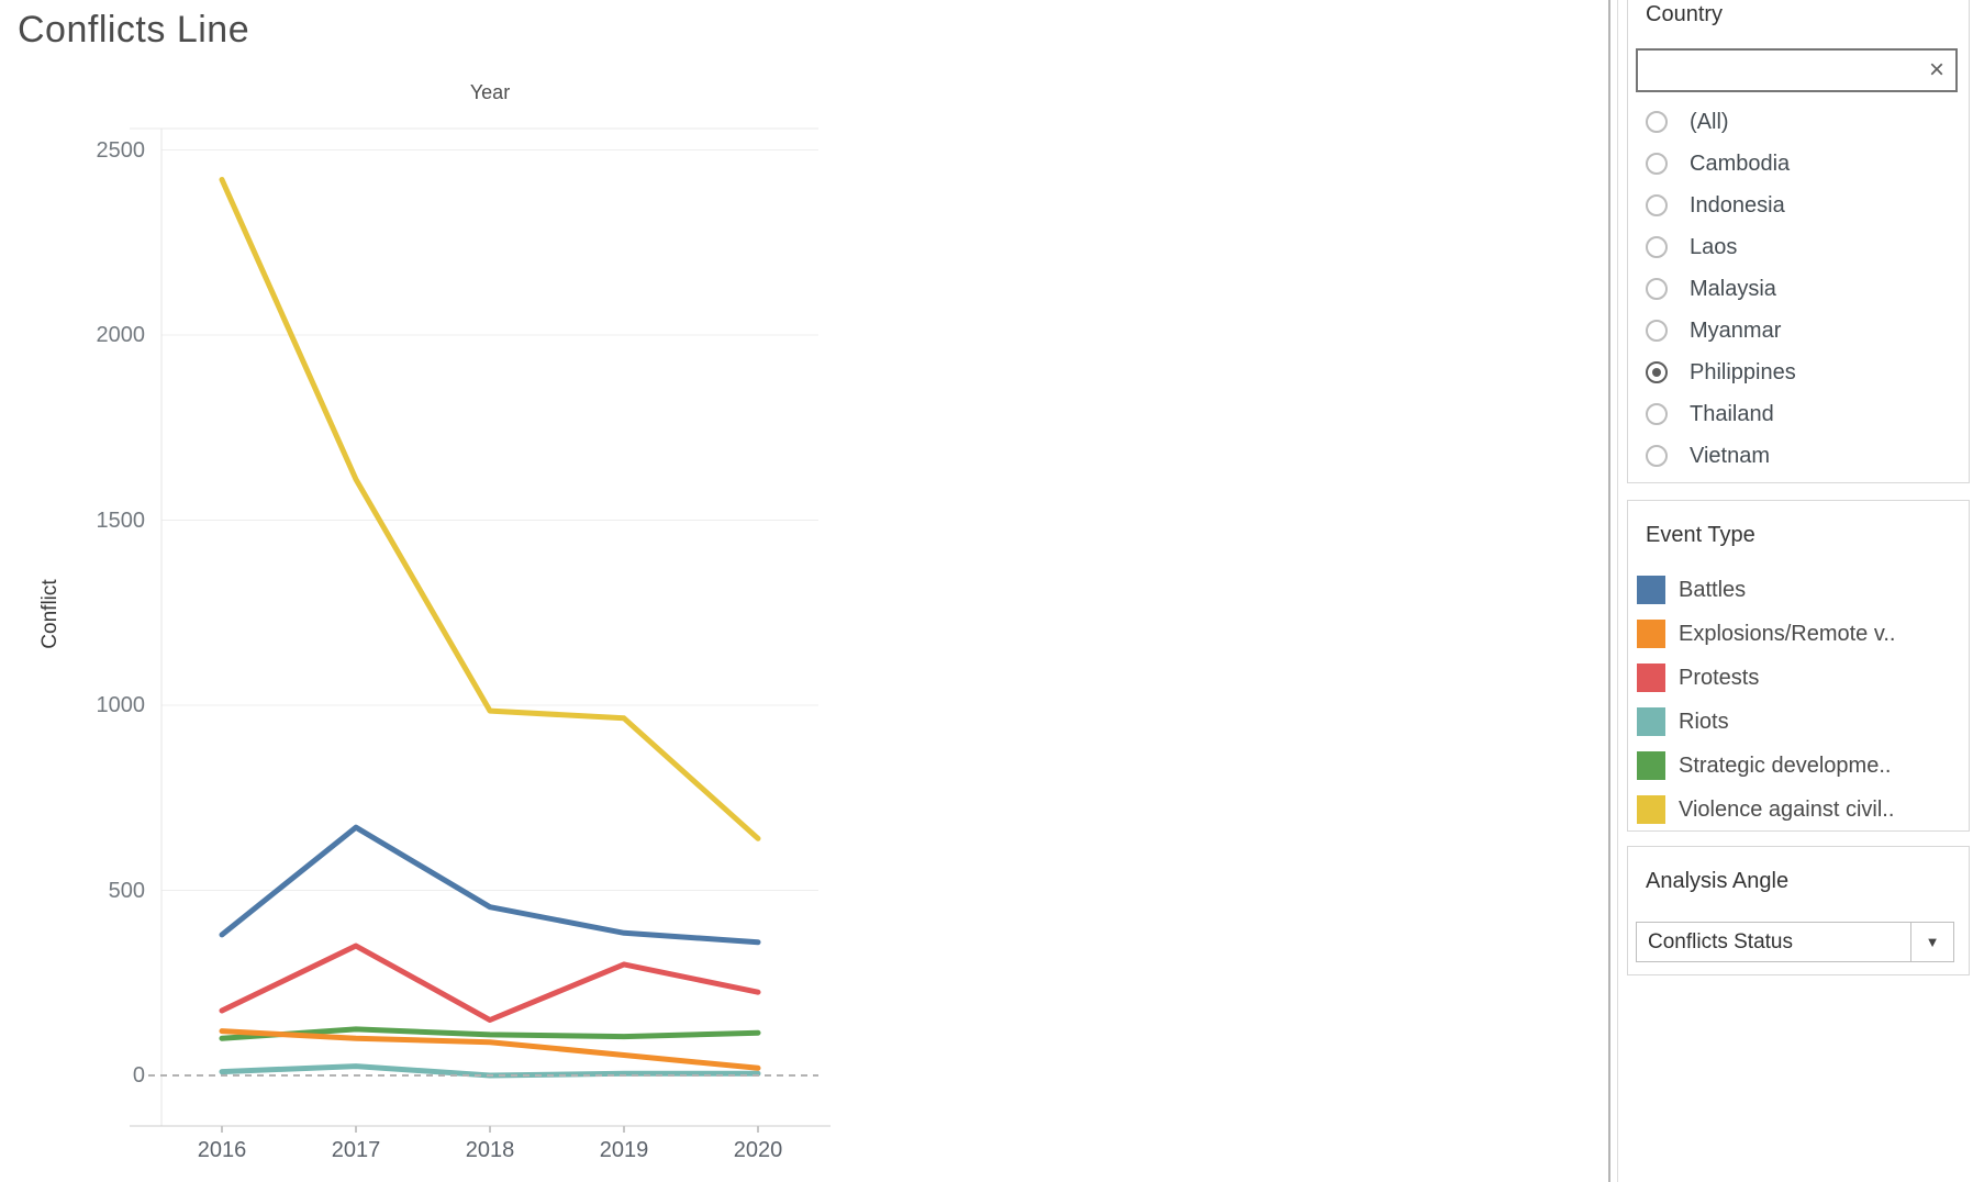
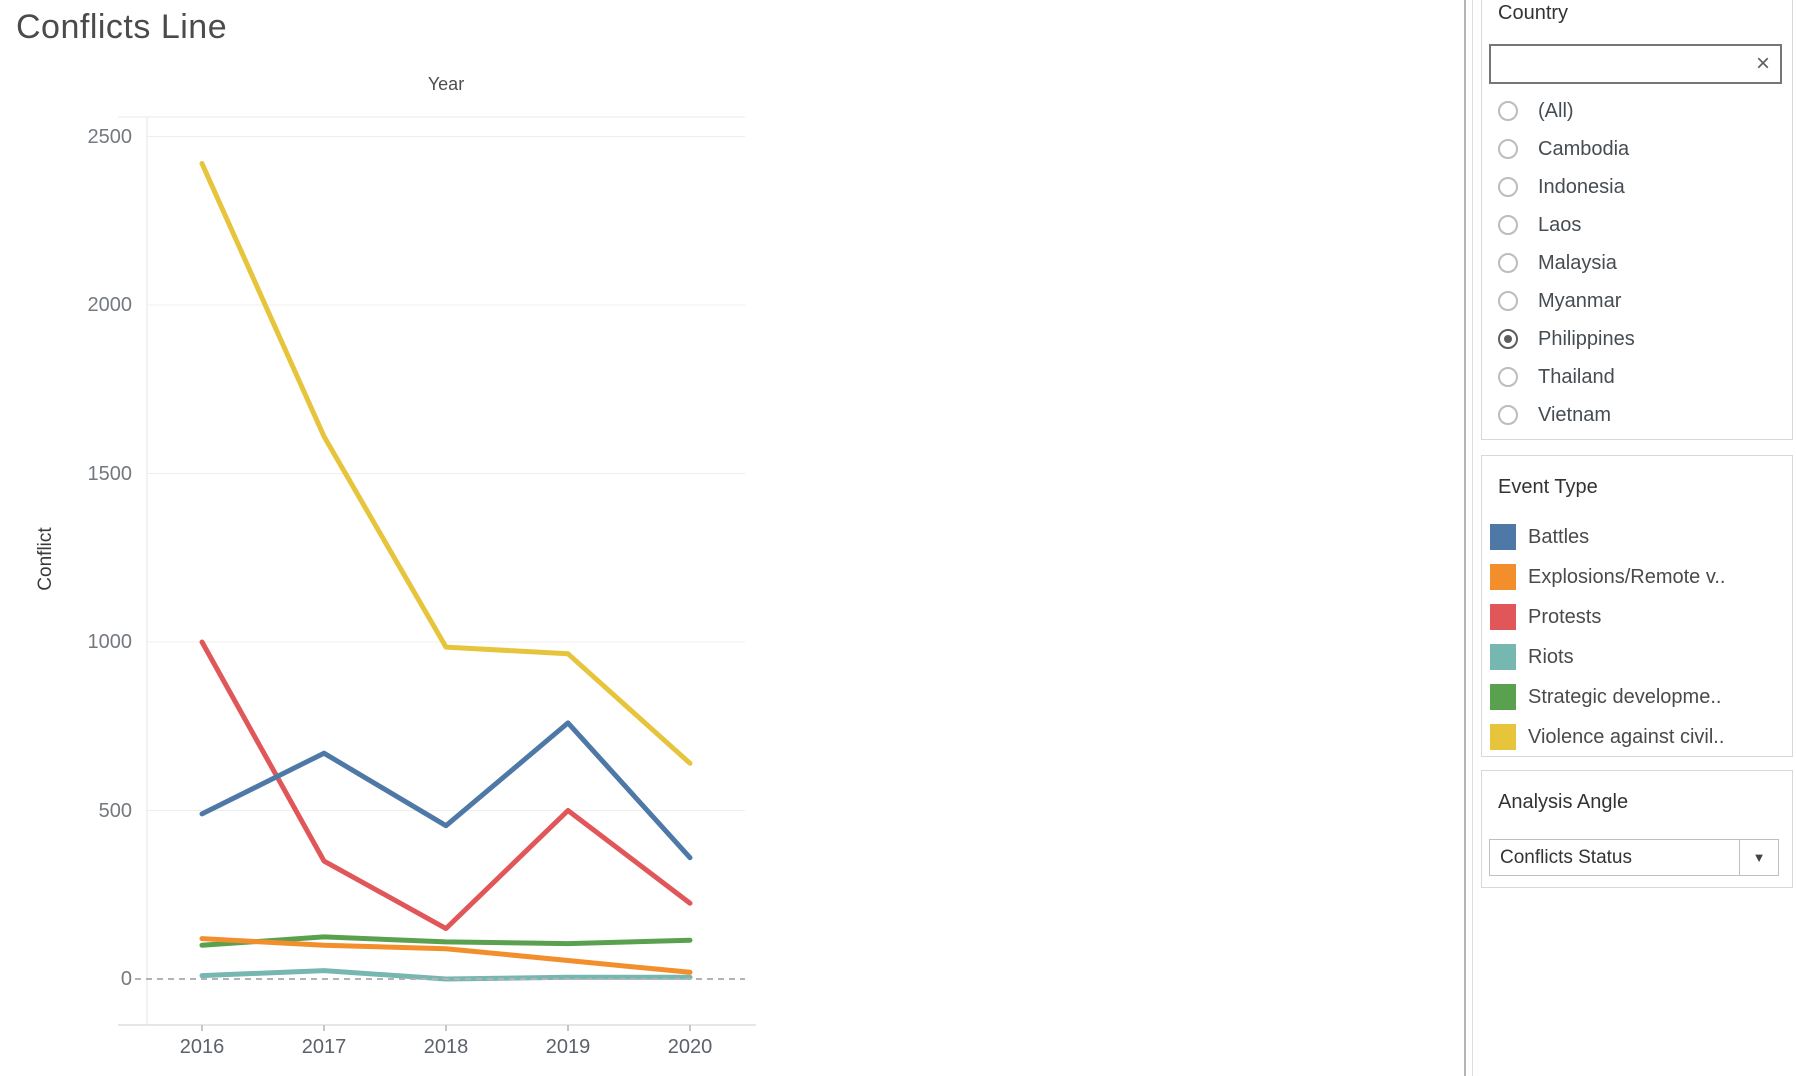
Battles/2016: 380 -> 490
Protests/2016: 180 -> 1000
Battles/2019: 380 -> 760
Protests/2019: 300 -> 500
